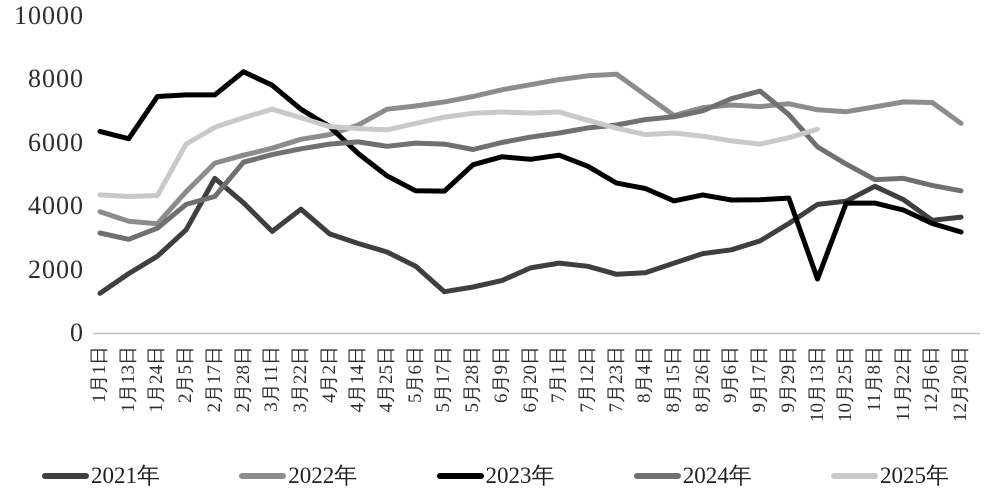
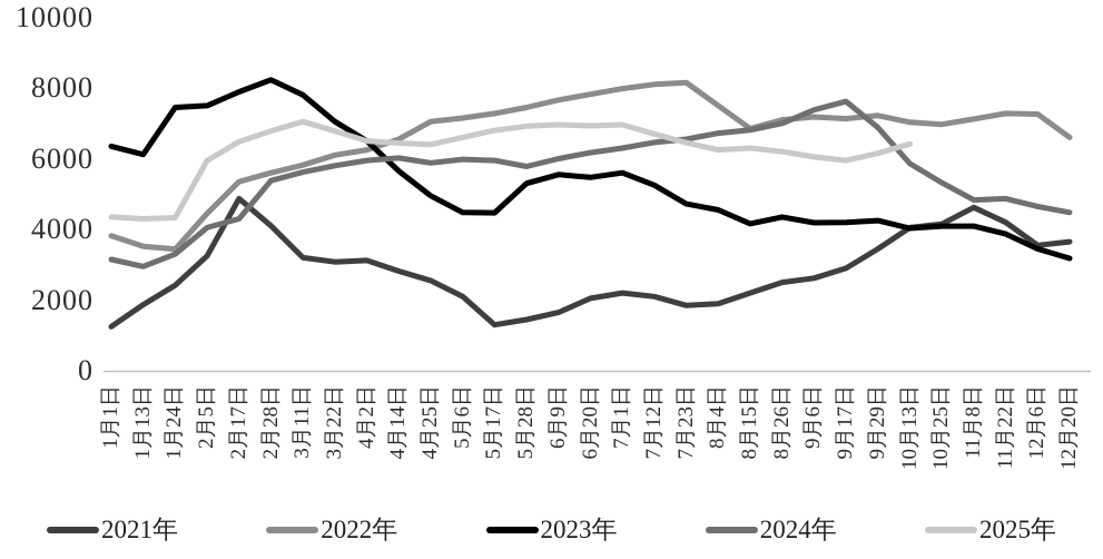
2023年/2月17日: 7500 -> 7900
2021年/3月22日: 3900 -> 3100
2023年/10月13日: 1700 -> 4000
